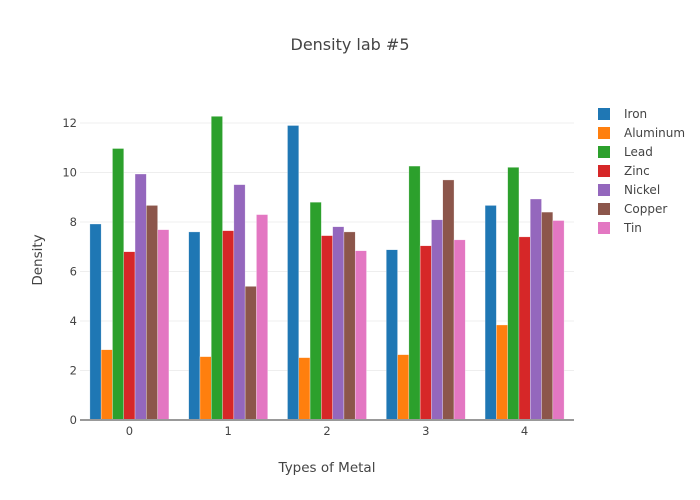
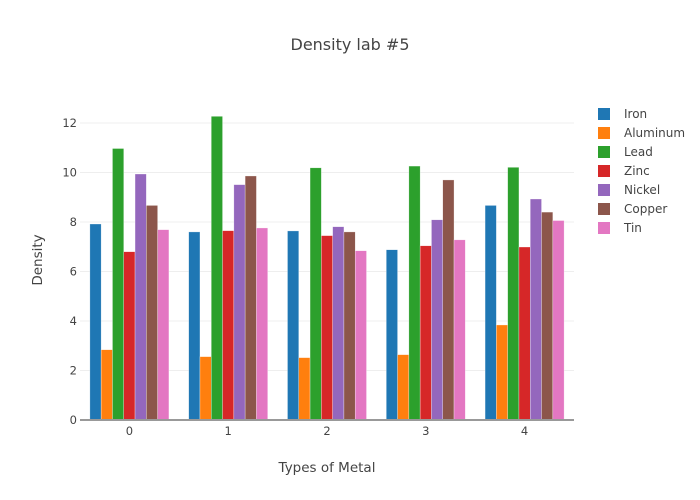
Copper/1: 5.4 -> 9.9
Tin/1: 8.3 -> 7.8
Iron/2: 11.9 -> 7.6
Lead/2: 8.8 -> 10.2
Zinc/4: 7.4 -> 7.0
